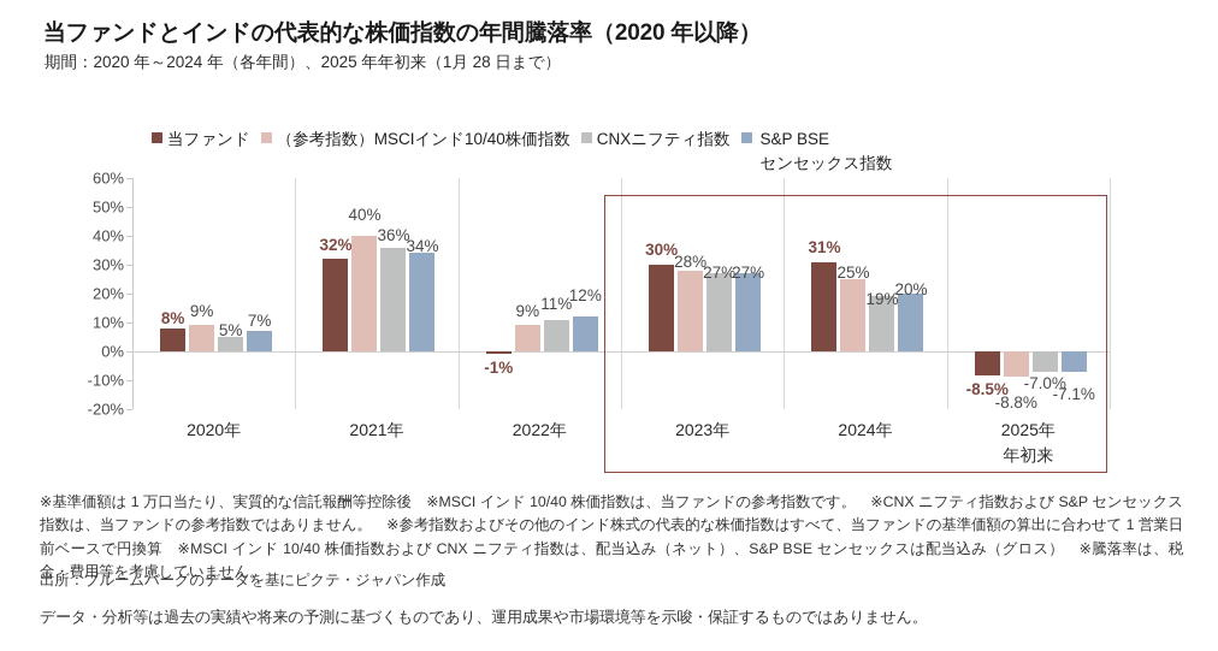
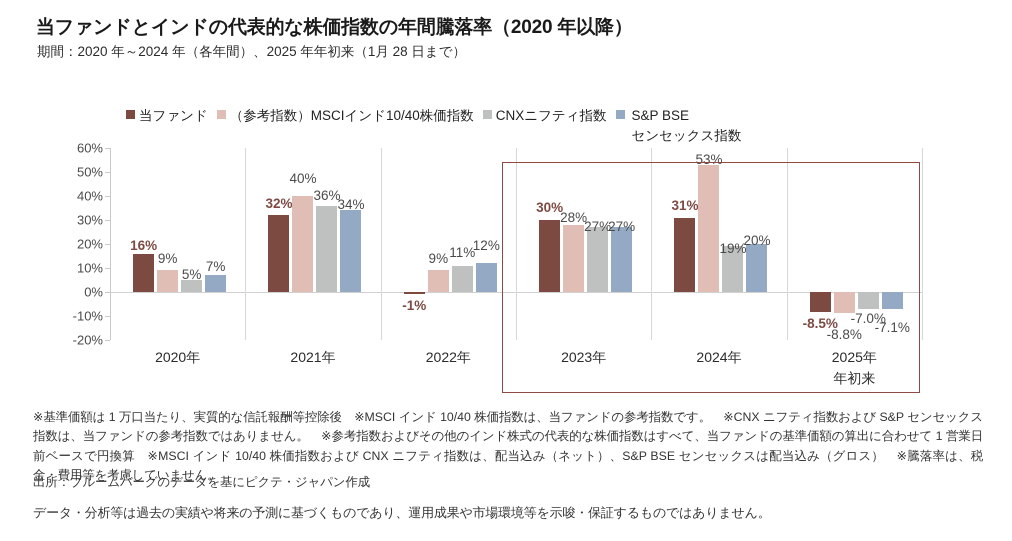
当ファンド/2020年: 8% -> 16%
（参考指数）MSCIインド10/40株価指数/2024年: 25% -> 53%
